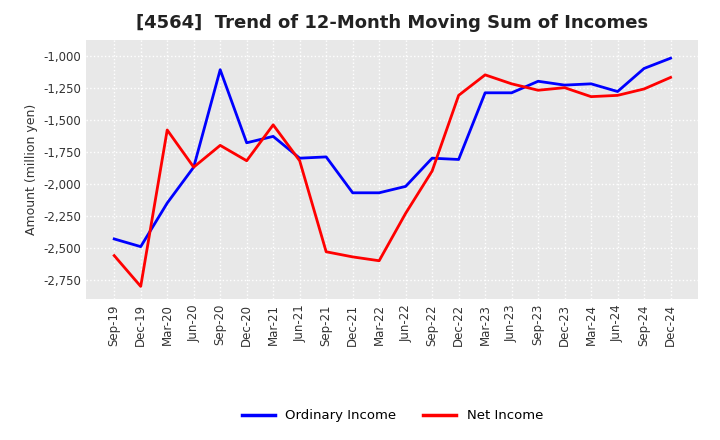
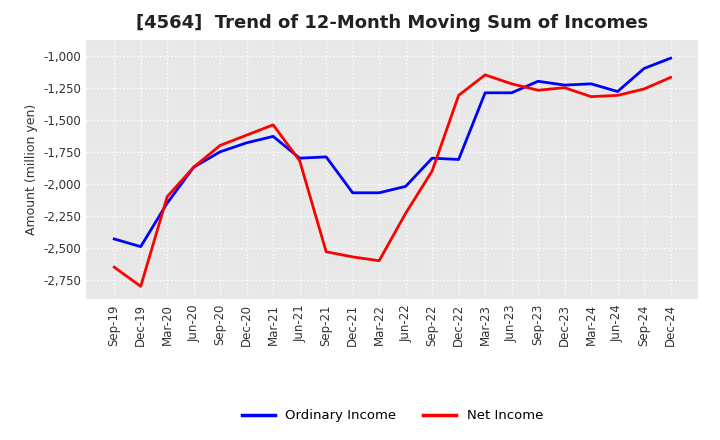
Net Income/Sep-19: -2,560 -> -2,650
Net Income/Mar-20: -1,580 -> -2,100
Ordinary Income/Sep-20: -1,110 -> -1,750
Net Income/Dec-20: -1,820 -> -1,620
